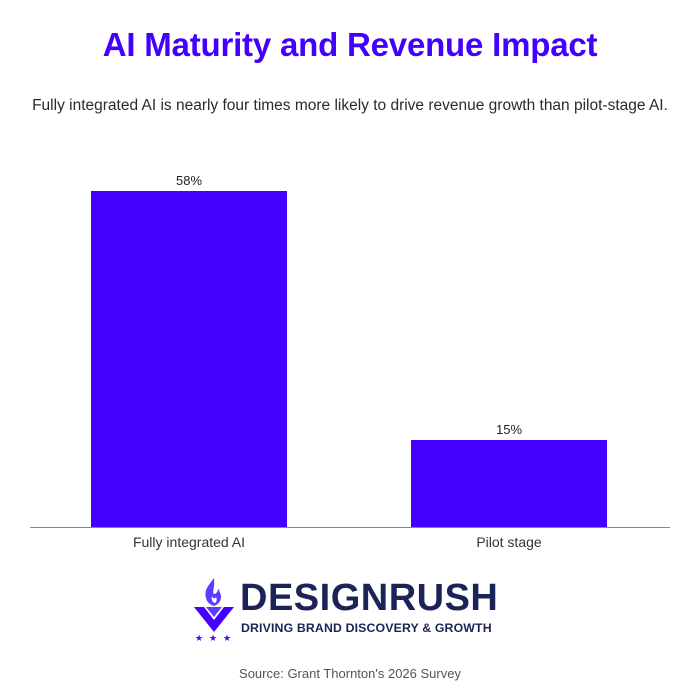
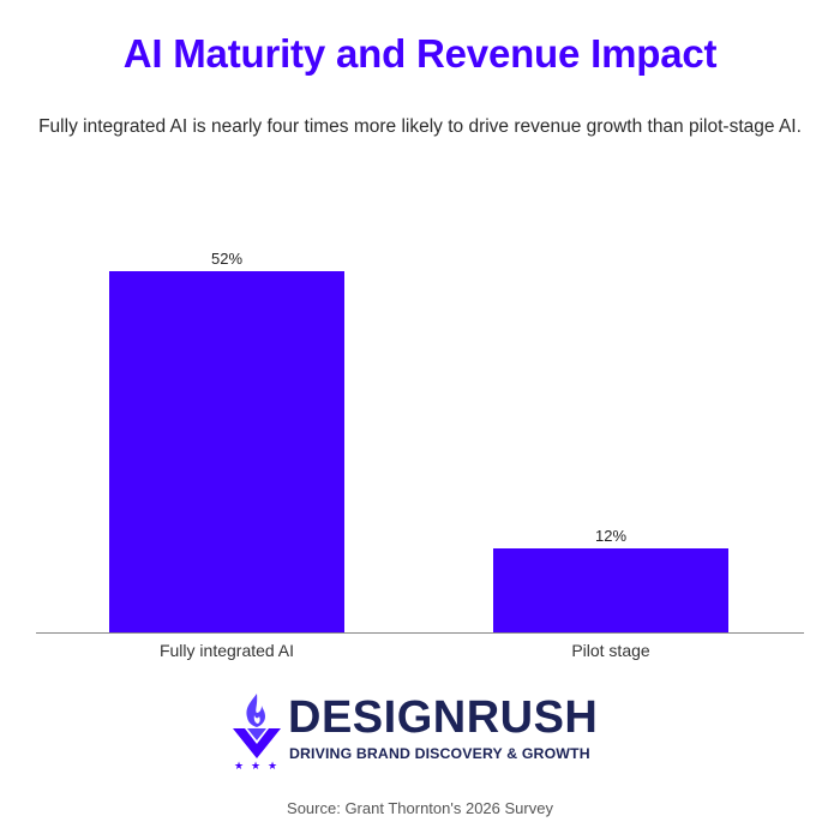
Fully integrated AI: 58% -> 52%
Pilot stage: 15% -> 12%
